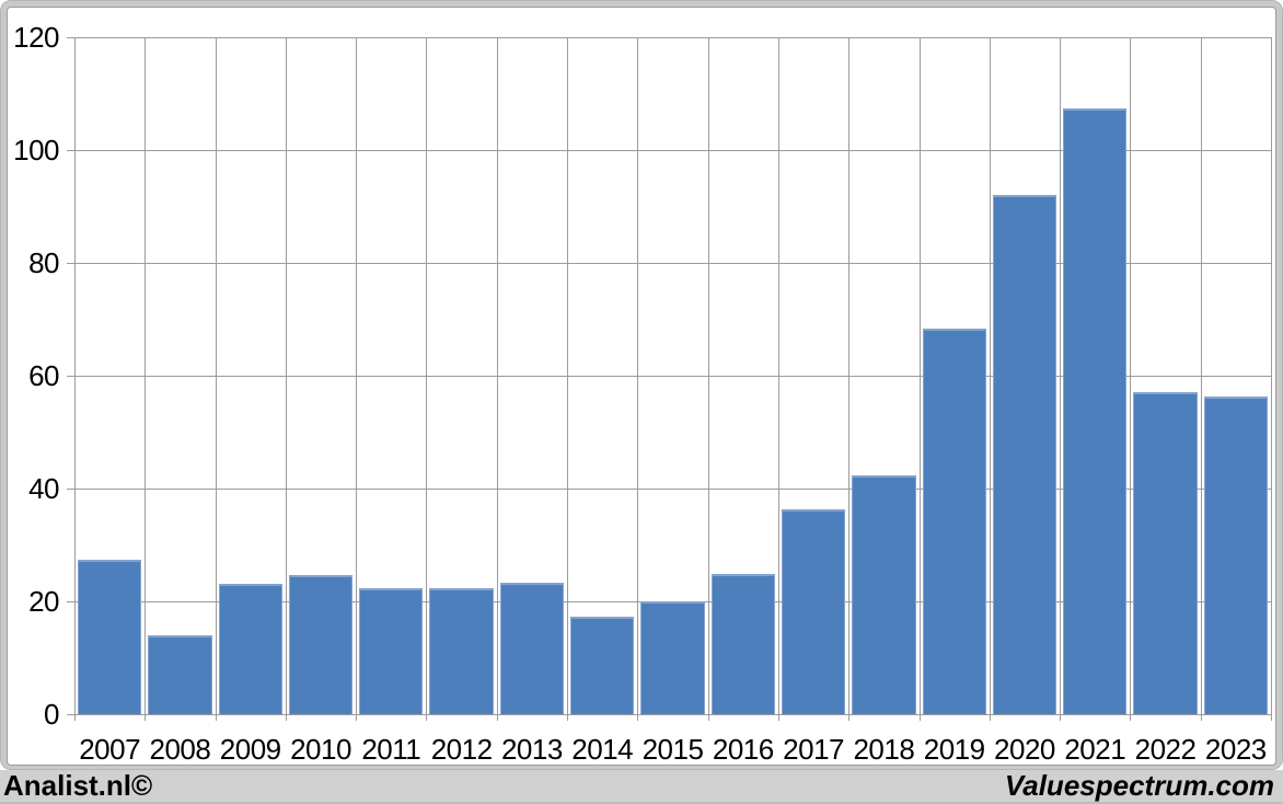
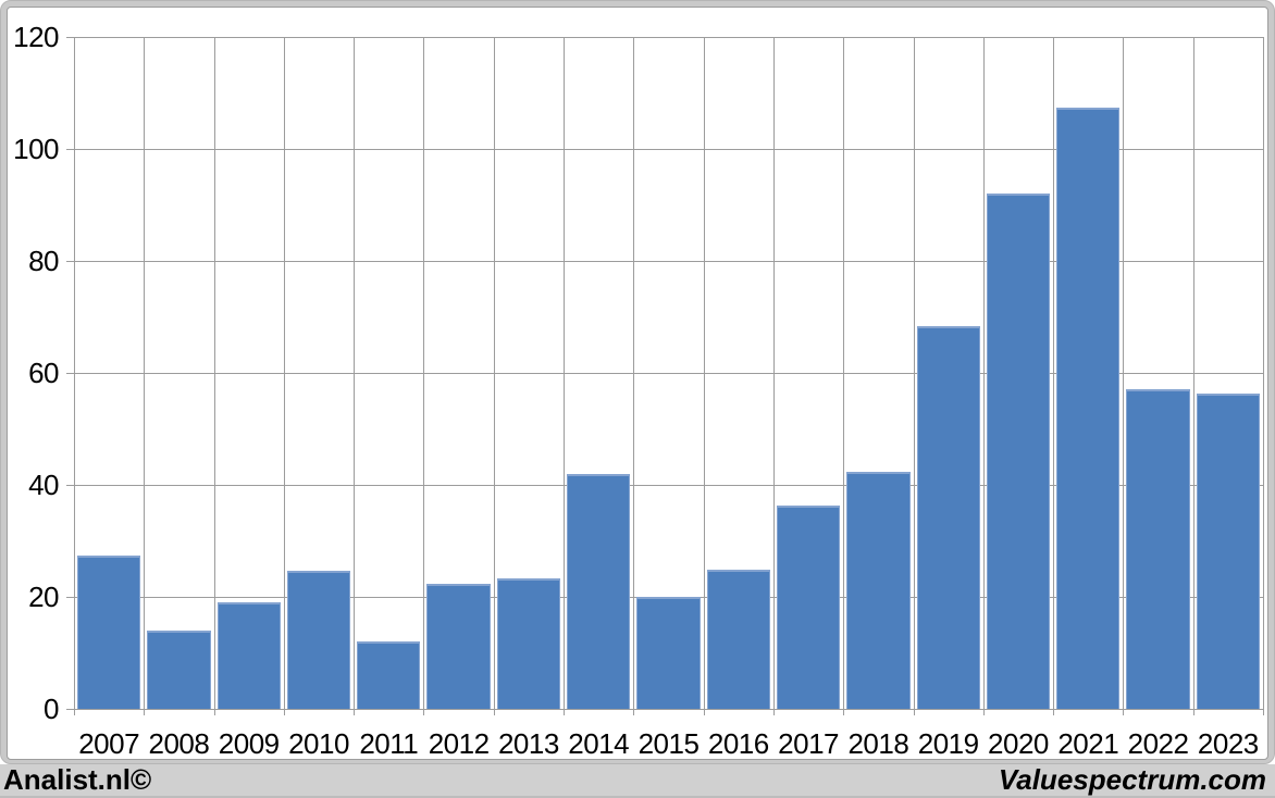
2009: 23 -> 19
2011: 22 -> 12
2014: 17 -> 42
